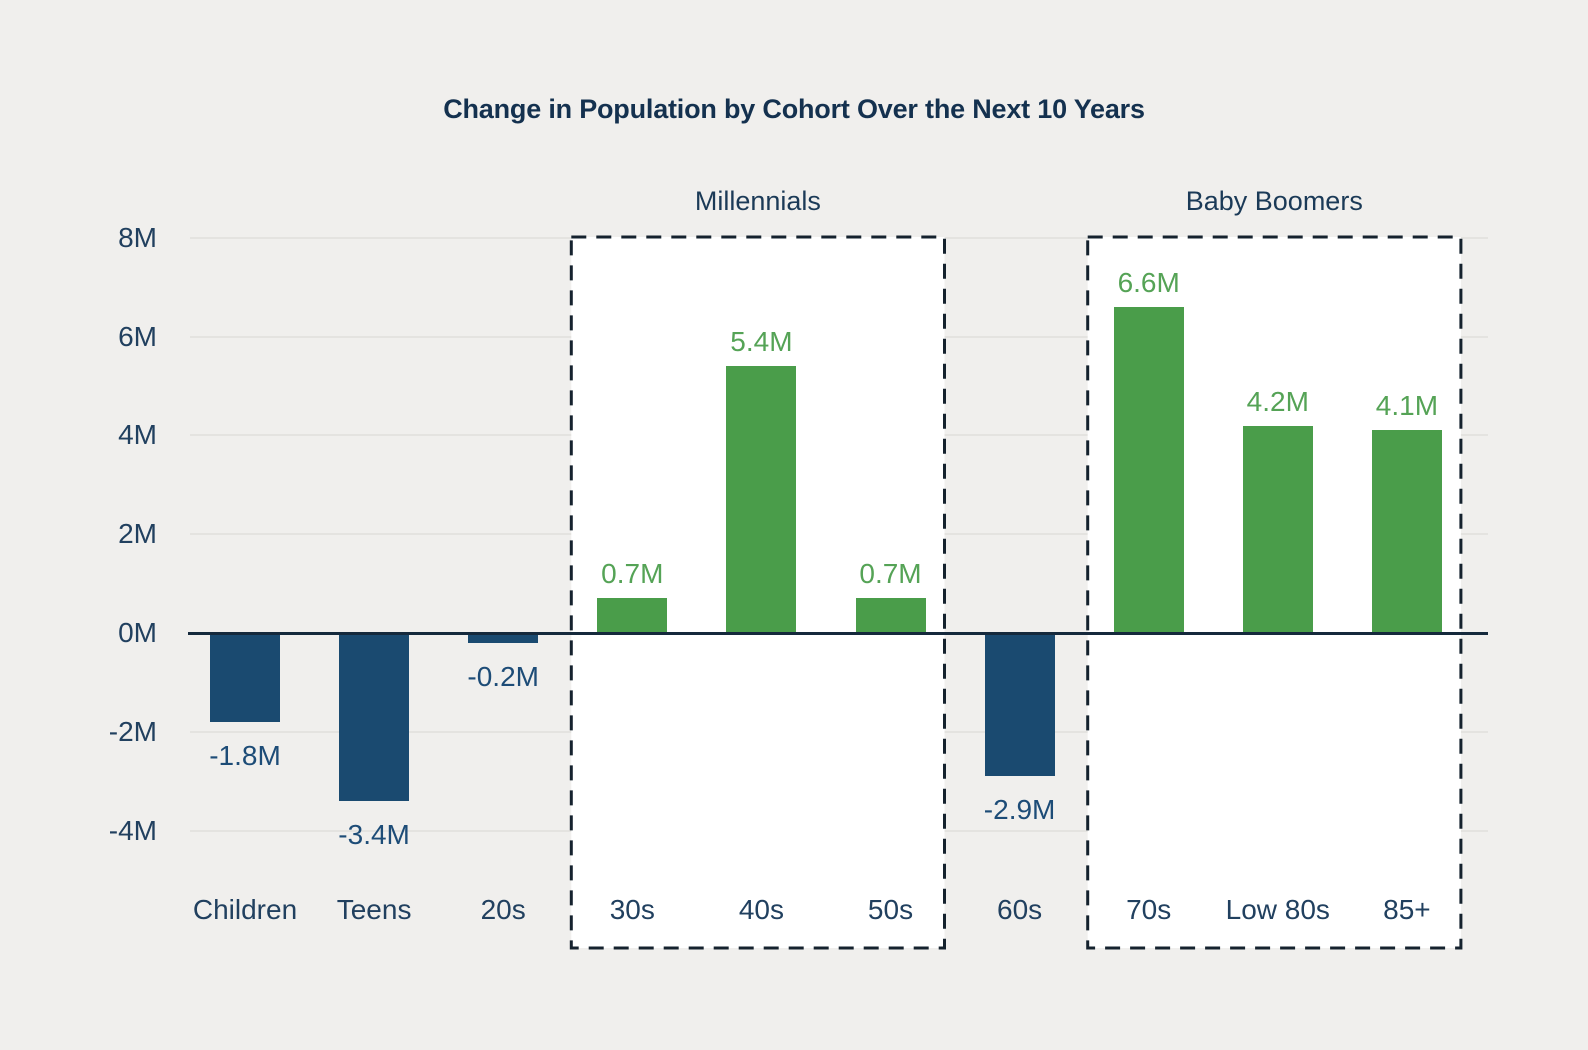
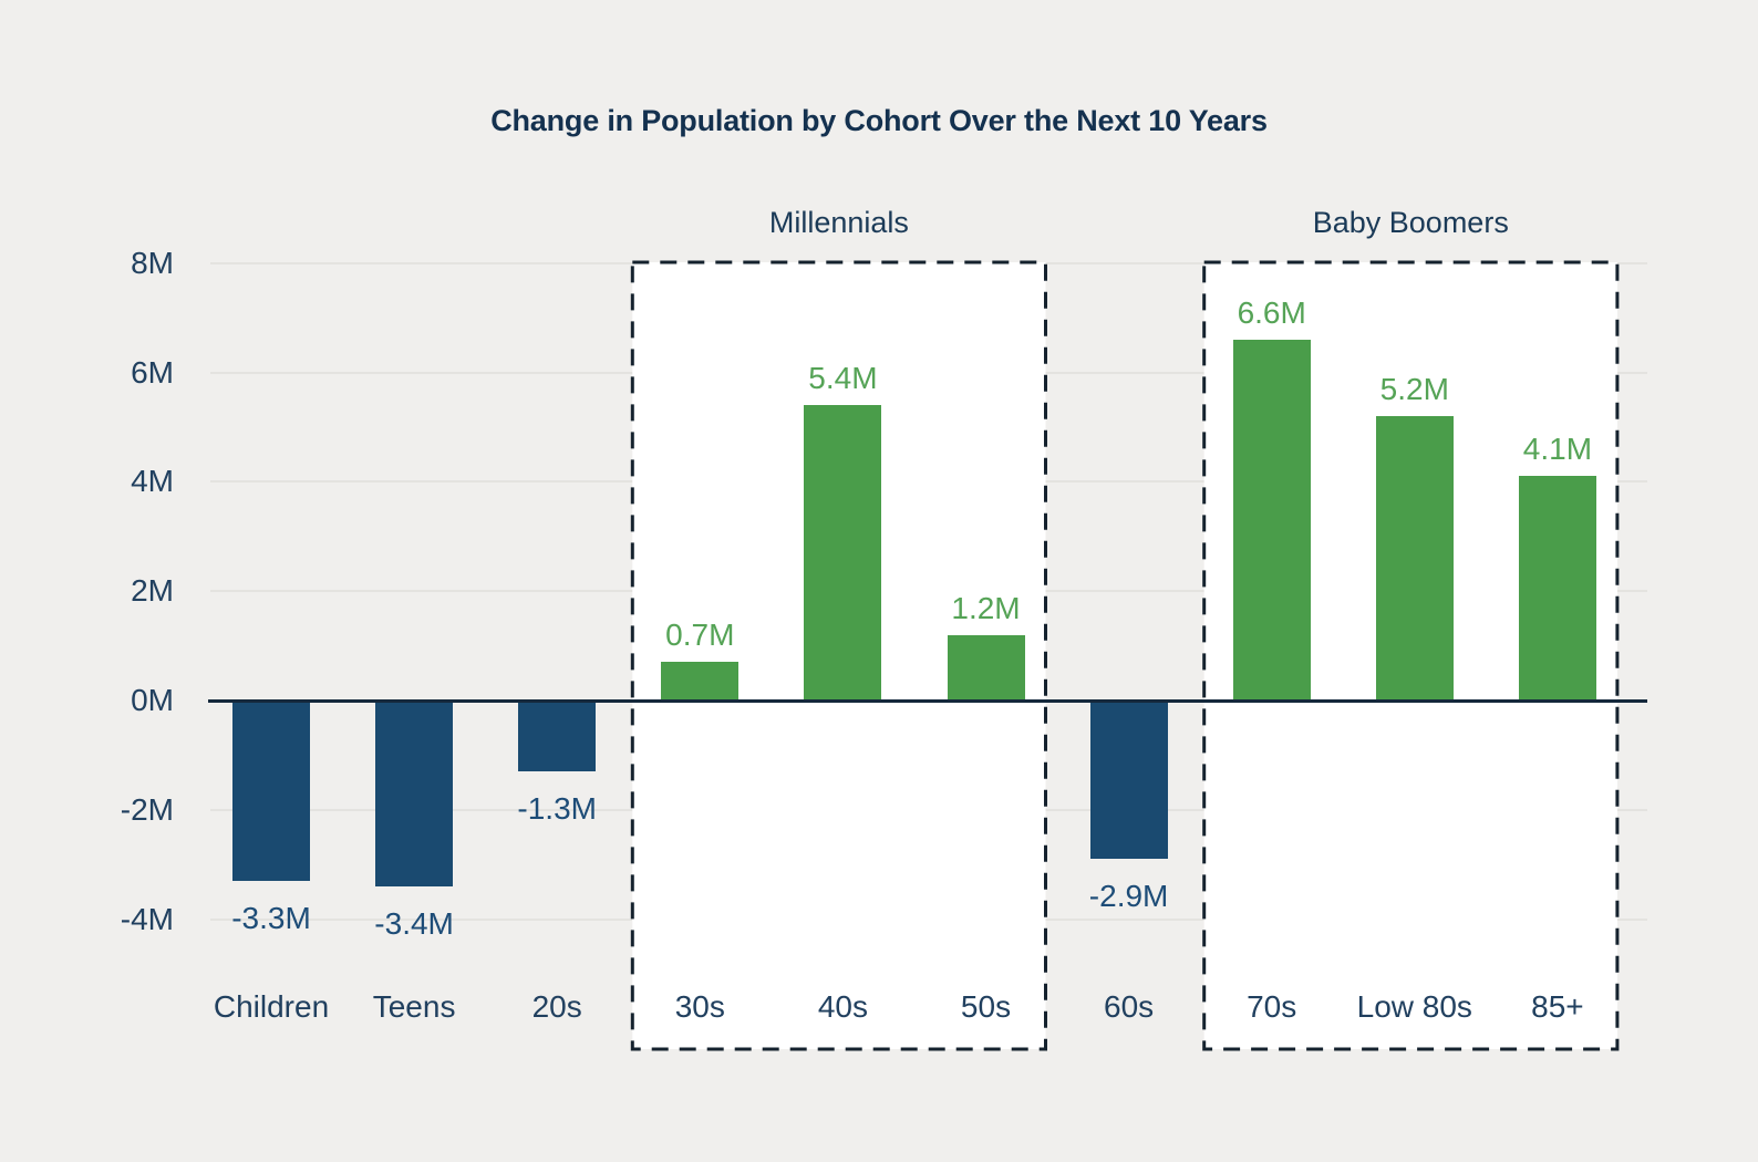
Children: -1.8M -> -3.3M
20s: -0.2M -> -1.3M
50s: 0.7M -> 1.2M
Low 80s: 4.2M -> 5.2M
